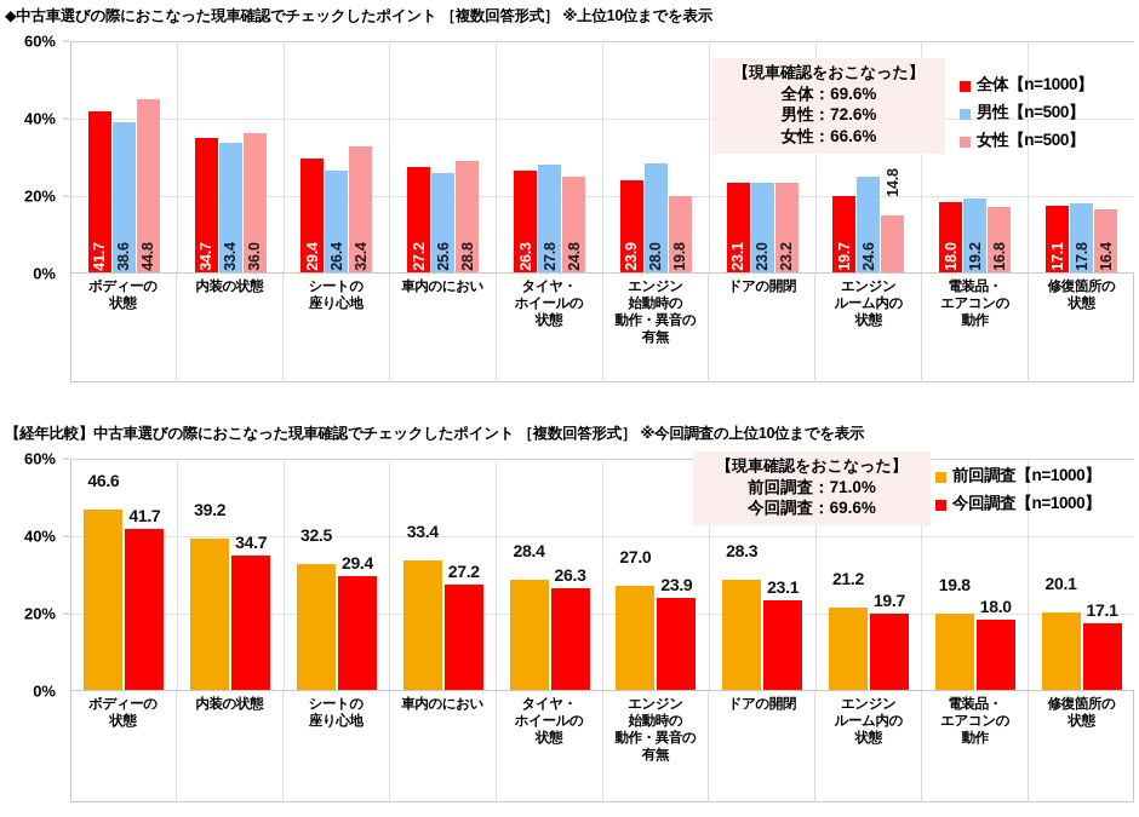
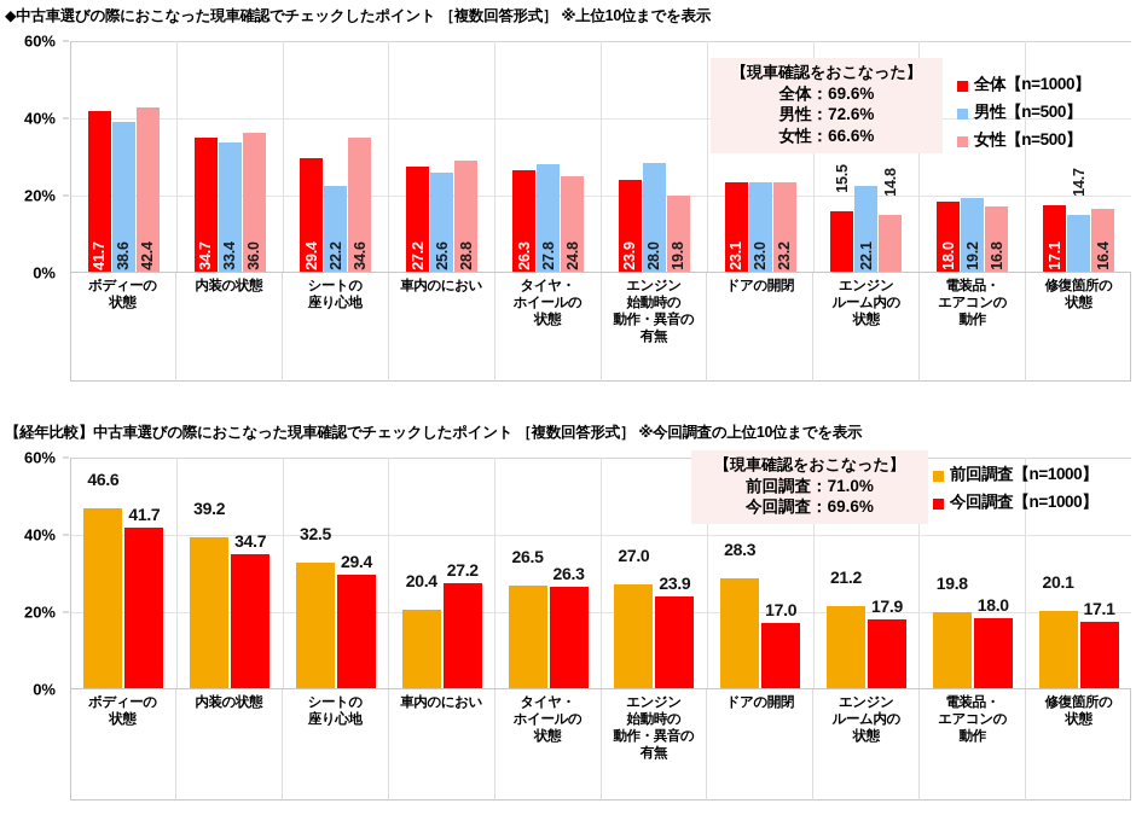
◆中古車選びの際におこなった現車確認でチェックしたポイント ［複数回答形式］ ※上位10位までを表示/女性【n=500】/ボディーの 状態: 44.8 -> 42.4
◆中古車選びの際におこなった現車確認でチェックしたポイント ［複数回答形式］ ※上位10位までを表示/男性【n=500】/シートの 座り心地: 26.4 -> 22.2
◆中古車選びの際におこなった現車確認でチェックしたポイント ［複数回答形式］ ※上位10位までを表示/女性【n=500】/シートの 座り心地: 32.4 -> 34.6
◆中古車選びの際におこなった現車確認でチェックしたポイント ［複数回答形式］ ※上位10位までを表示/全体【n=1000】/エンジン ルーム内の 状態: 19.7 -> 15.5
◆中古車選びの際におこなった現車確認でチェックしたポイント ［複数回答形式］ ※上位10位までを表示/男性【n=500】/エンジン ルーム内の 状態: 24.6 -> 22.1
◆中古車選びの際におこなった現車確認でチェックしたポイント ［複数回答形式］ ※上位10位までを表示/男性【n=500】/修復箇所の 状態: 17.8 -> 14.7
【経年比較】中古車選びの際におこなった現車確認でチェックしたポイント ［複数回答形式］ ※今回調査の上位10位までを表示/前回調査【n=1000】/車内のにおい: 33.4 -> 20.4
【経年比較】中古車選びの際におこなった現車確認でチェックしたポイント ［複数回答形式］ ※今回調査の上位10位までを表示/前回調査【n=1000】/タイヤ・ ホイールの 状態: 28.4 -> 26.5
【経年比較】中古車選びの際におこなった現車確認でチェックしたポイント ［複数回答形式］ ※今回調査の上位10位までを表示/今回調査【n=1000】/ドアの開閉: 23.1 -> 17.0
【経年比較】中古車選びの際におこなった現車確認でチェックしたポイント ［複数回答形式］ ※今回調査の上位10位までを表示/今回調査【n=1000】/エンジン ルーム内の 状態: 19.7 -> 17.9
